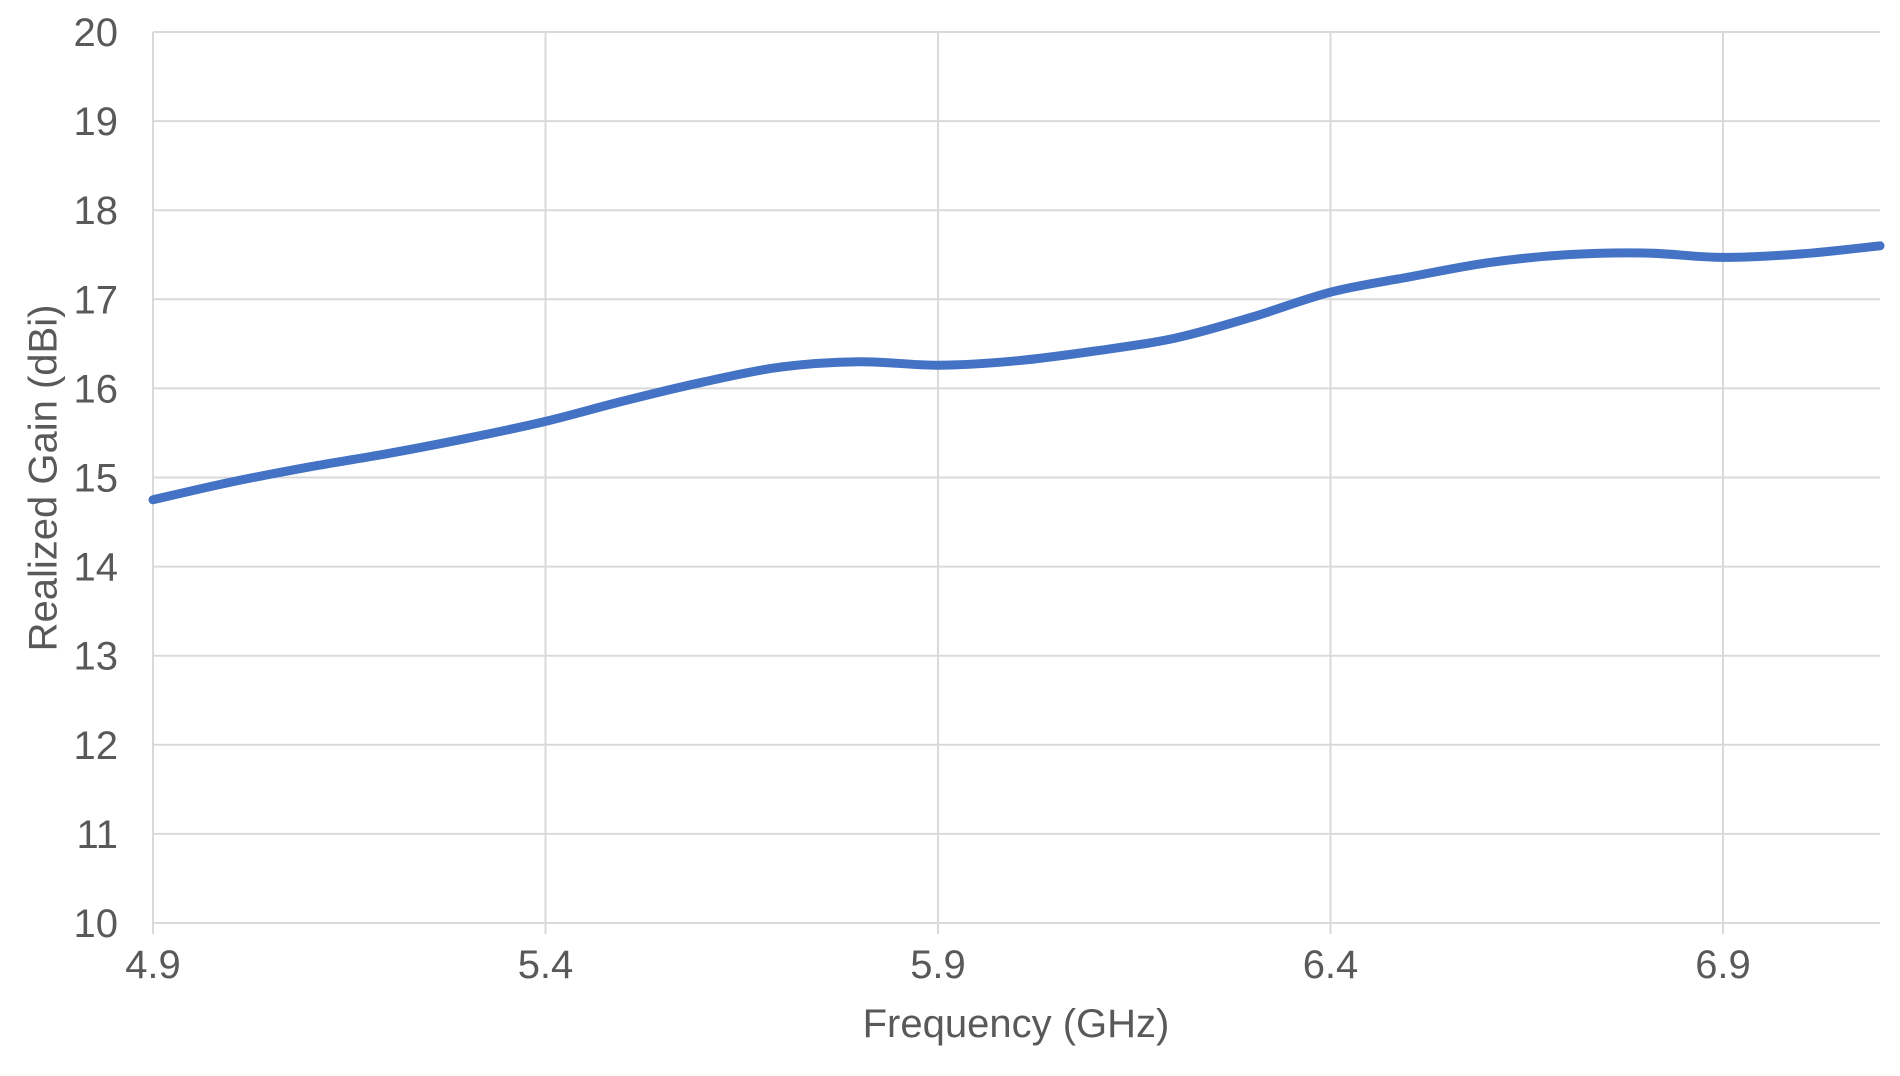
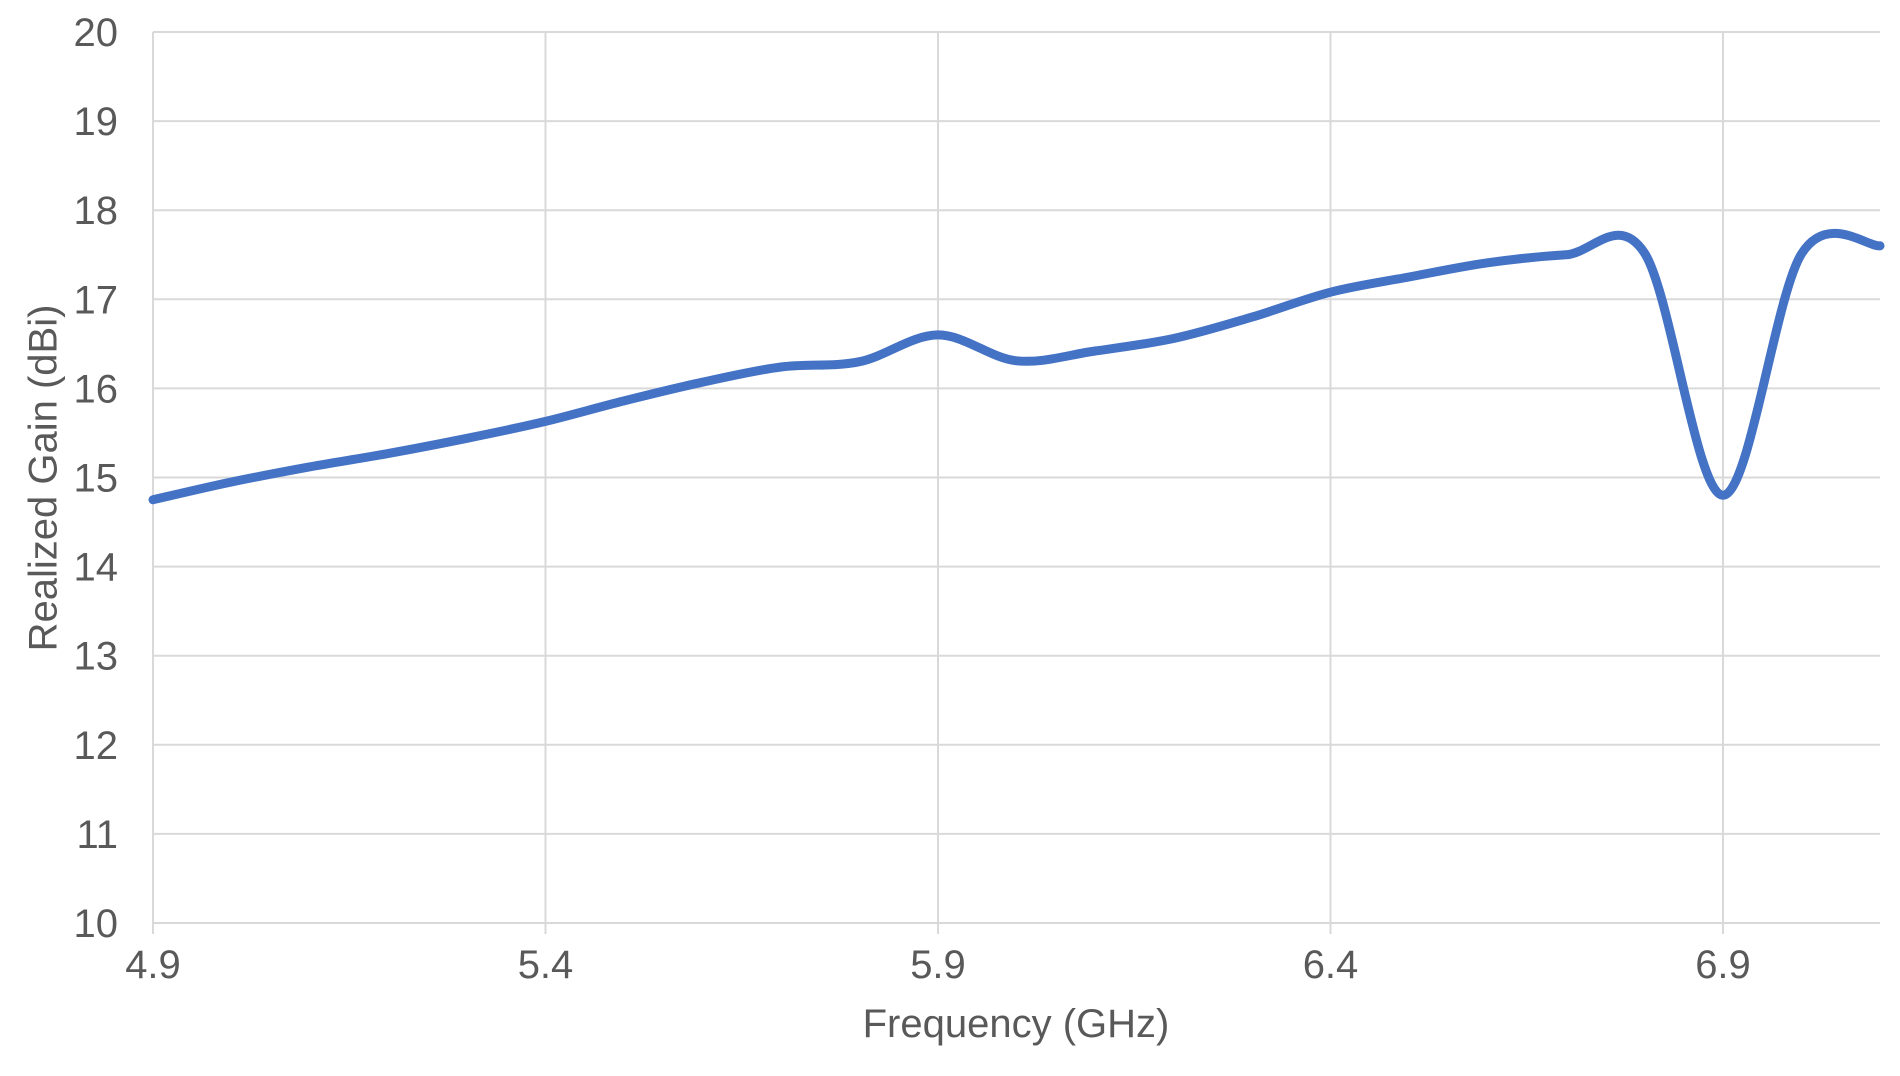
5.9: 16.3 -> 16.6
6.9: 17.5 -> 14.8
